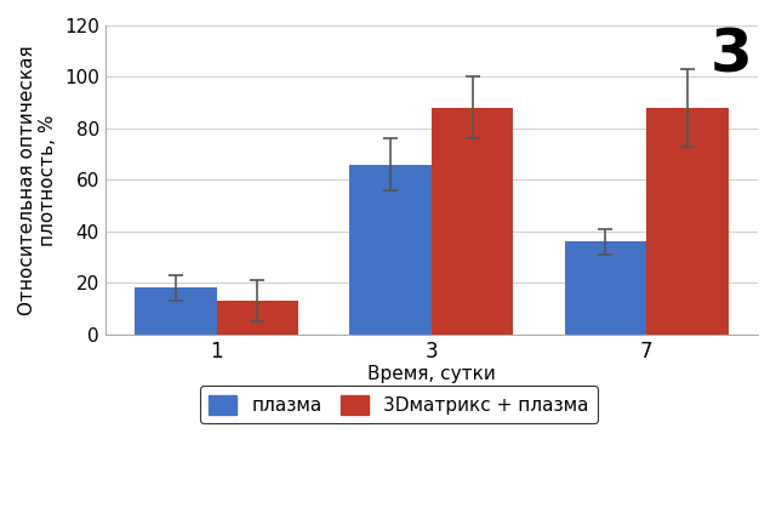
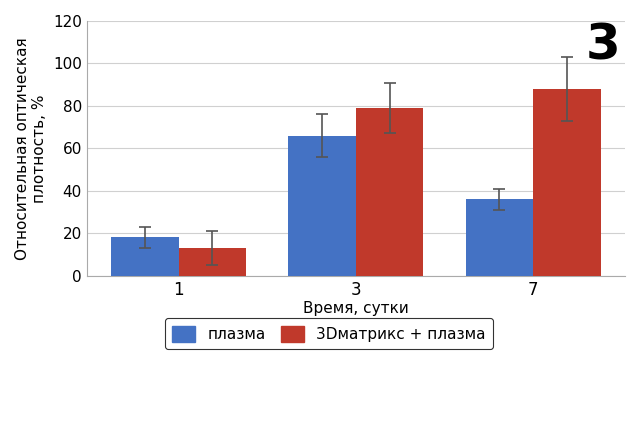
3Dматрикс + плазма/3: 88 -> 79
